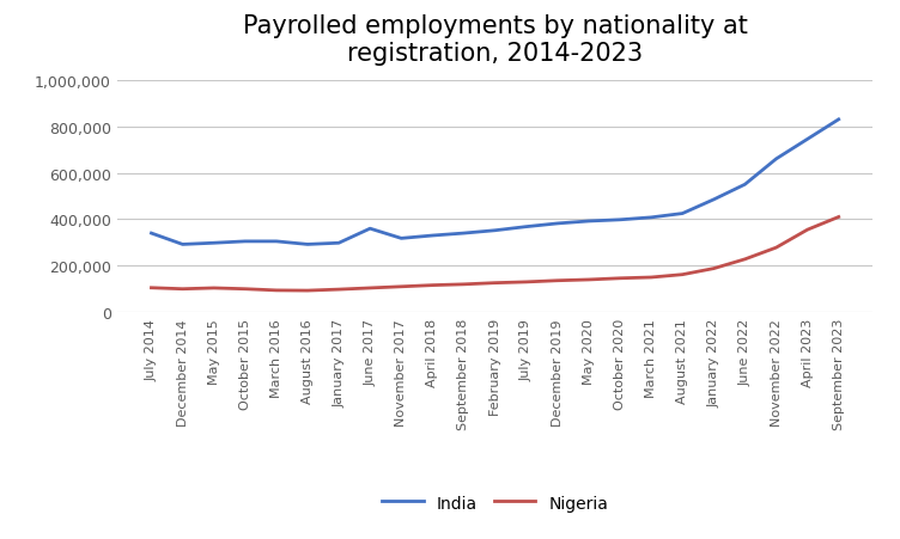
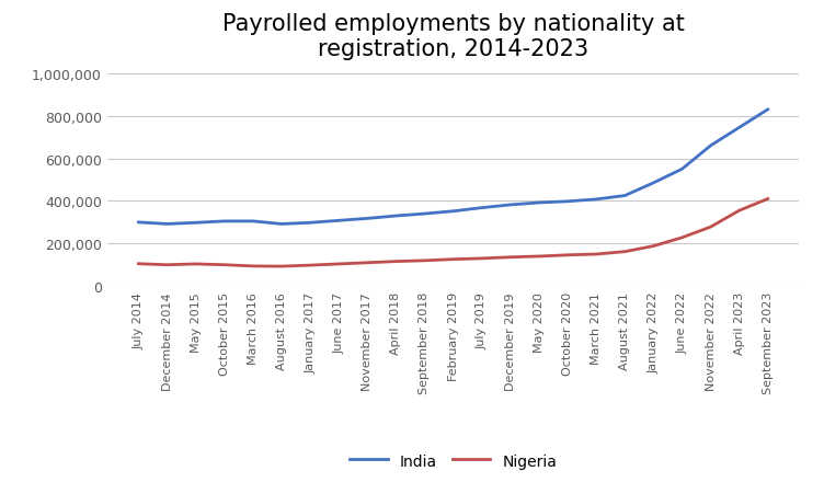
India/July 2014: 340,000 -> 300,000
India/June 2017: 360,000 -> 310,000
